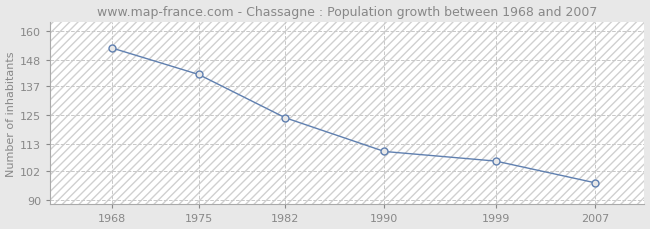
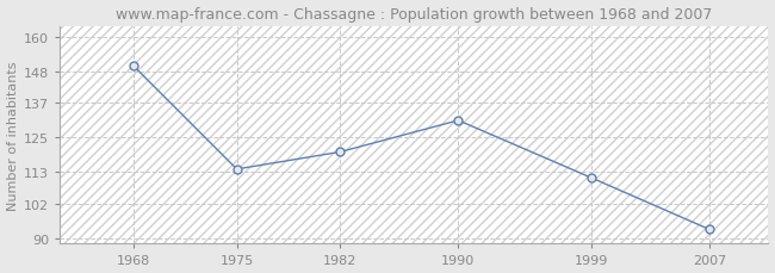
1968: 153 -> 150
1975: 142 -> 114
1982: 124 -> 120
1990: 110 -> 131
1999: 106 -> 111
2007: 97 -> 93
